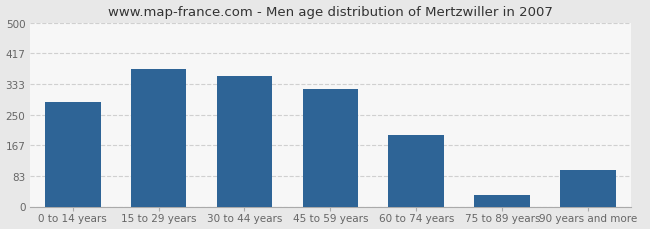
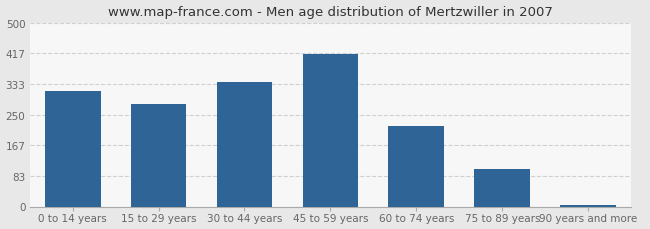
0 to 14 years: 285 -> 315
15 to 29 years: 375 -> 278
30 to 44 years: 355 -> 340
45 to 59 years: 320 -> 415
60 to 74 years: 195 -> 218
75 to 89 years: 30 -> 103
90 years and more: 100 -> 5
